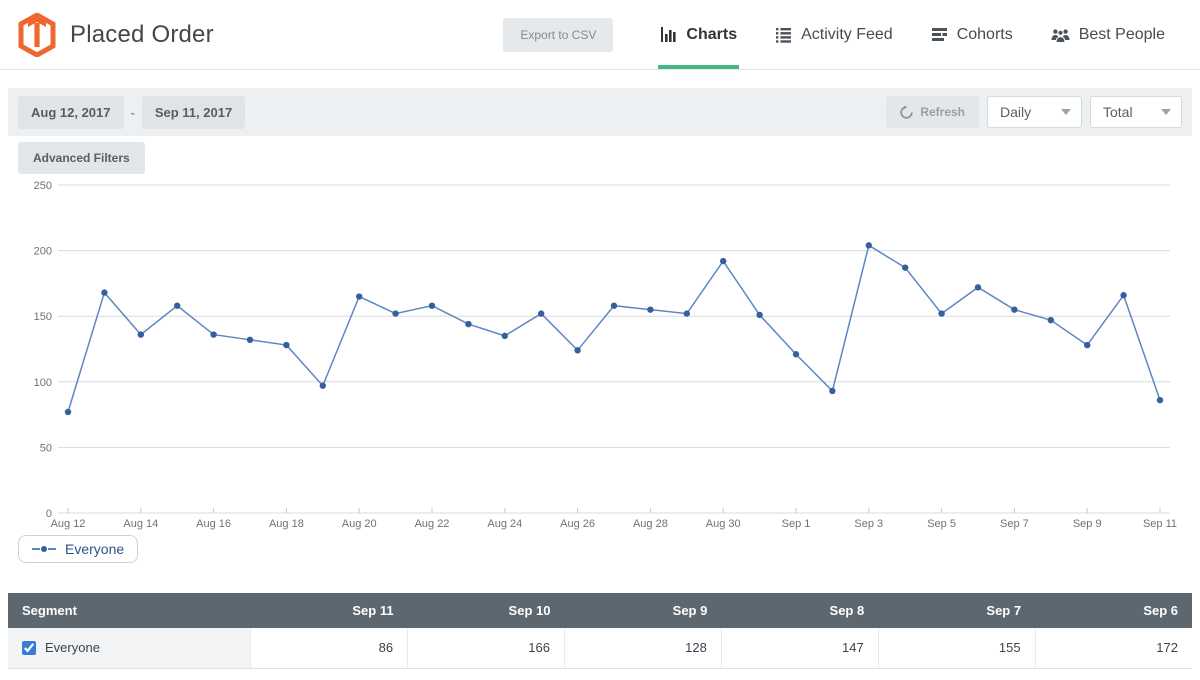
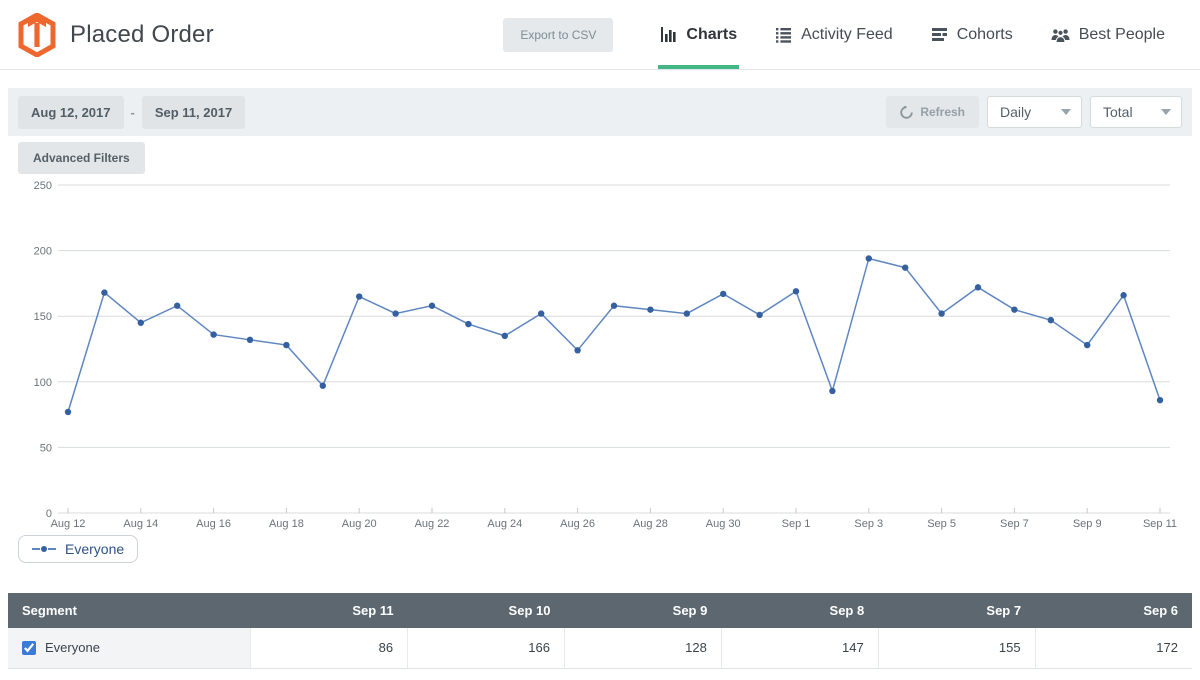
Aug 14: 136 -> 145
Aug 30: 192 -> 167
Sep 1: 121 -> 169
Sep 3: 204 -> 194
